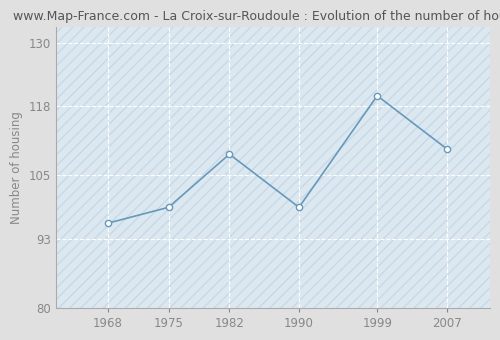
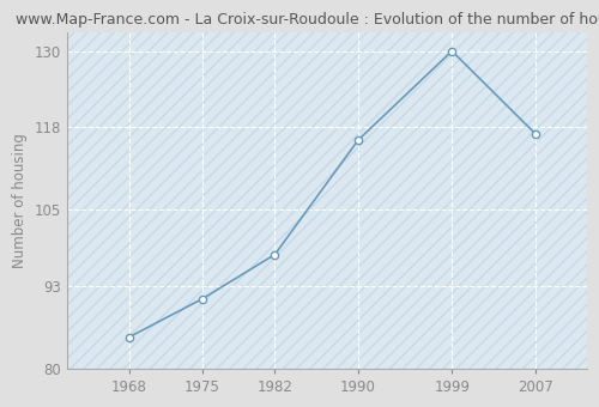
1968: 96 -> 85
1975: 99 -> 91
1982: 109 -> 98
1990: 99 -> 116
1999: 120 -> 130
2007: 110 -> 117
